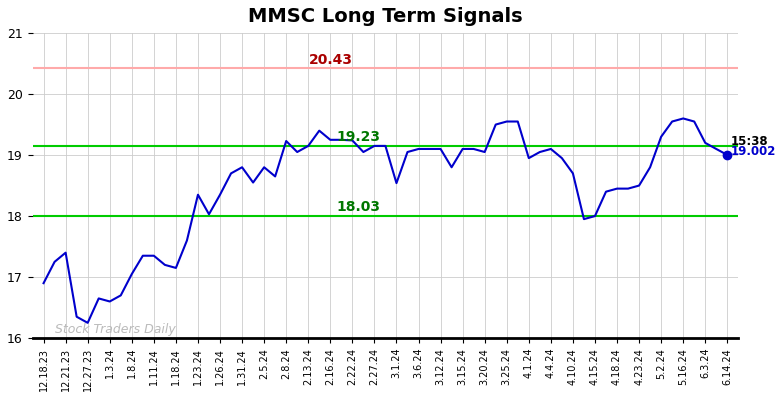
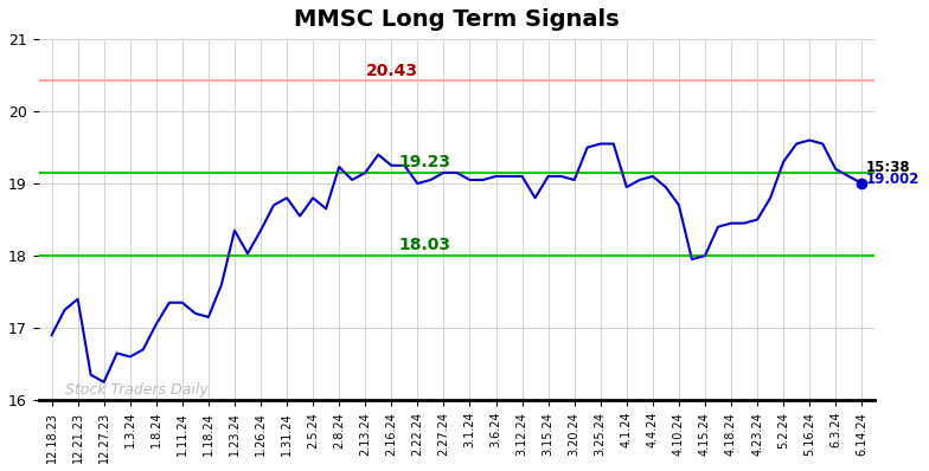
2.22.24: 19.24 -> 19.00
3.1.24: 18.54 -> 19.05
